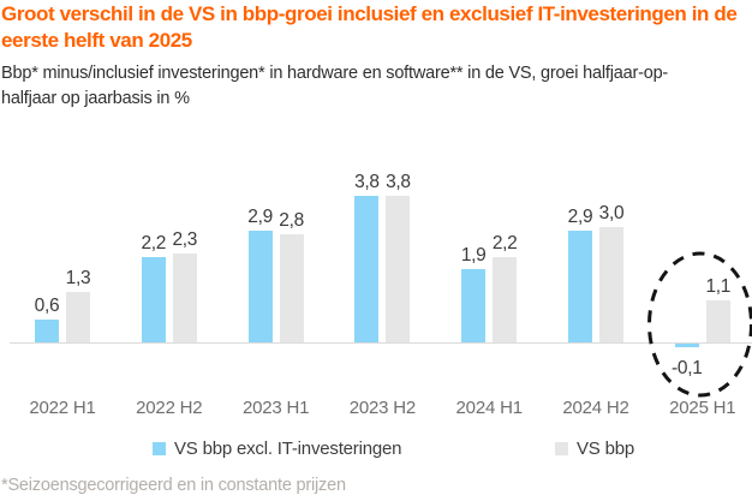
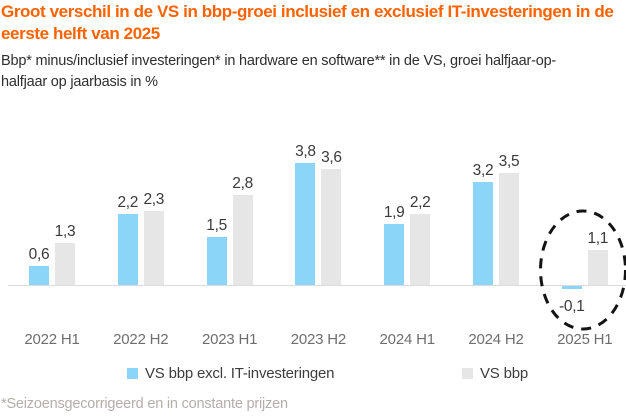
VS bbp excl. IT-investeringen/2023 H1: 2,9 -> 1,5
VS bbp/2023 H2: 3,8 -> 3,6
VS bbp excl. IT-investeringen/2024 H2: 2,9 -> 3,2
VS bbp/2024 H2: 3,0 -> 3,5
